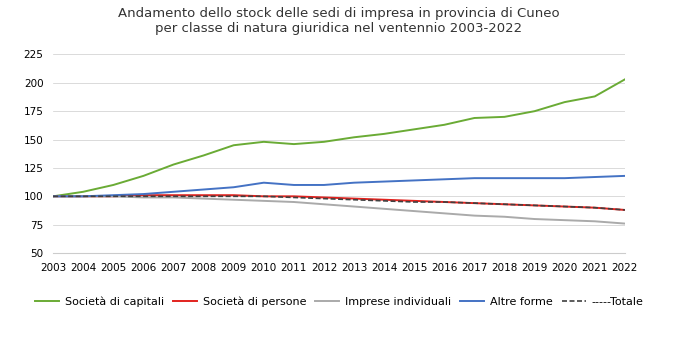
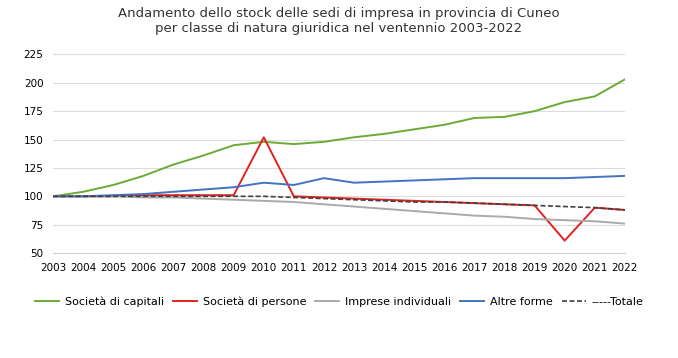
Società di persone/2010: 100 -> 152
Altre forme/2012: 110 -> 116
Società di persone/2020: 91 -> 61
